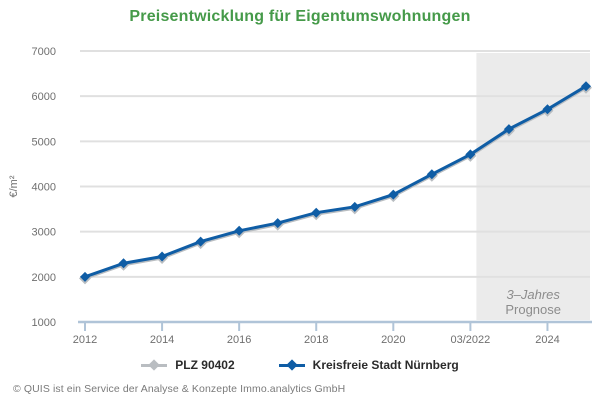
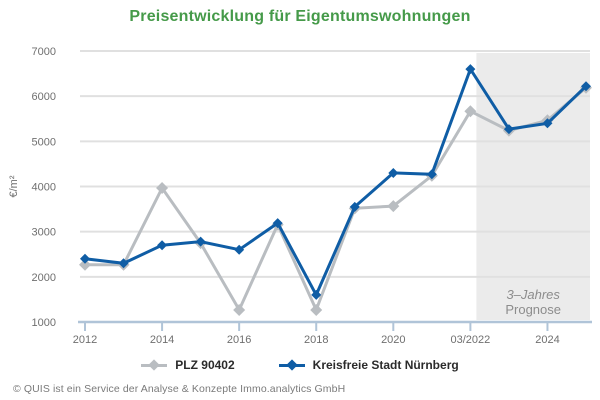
PLZ 90402/2012: 2000 -> 2300
Kreisfreie Stadt Nürnberg/2012: 2000 -> 2400
PLZ 90402/2014: 2400 -> 4000
Kreisfreie Stadt Nürnberg/2014: 2400 -> 2700
PLZ 90402/2016: 3000 -> 1300
Kreisfreie Stadt Nürnberg/2016: 3000 -> 2600
PLZ 90402/2018: 3400 -> 1300
Kreisfreie Stadt Nürnberg/2018: 3400 -> 1600
PLZ 90402/2020: 3800 -> 3600
Kreisfreie Stadt Nürnberg/2020: 3800 -> 4300
PLZ 90402/03/2022: 4700 -> 5700
Kreisfreie Stadt Nürnberg/03/2022: 4700 -> 6600
PLZ 90402/2024: 5700 -> 5500
Kreisfreie Stadt Nürnberg/2024: 5700 -> 5400
